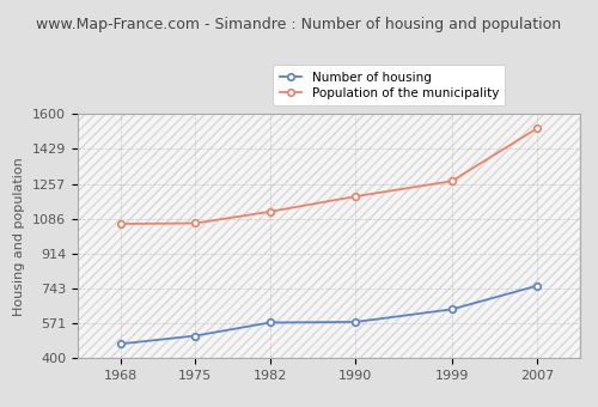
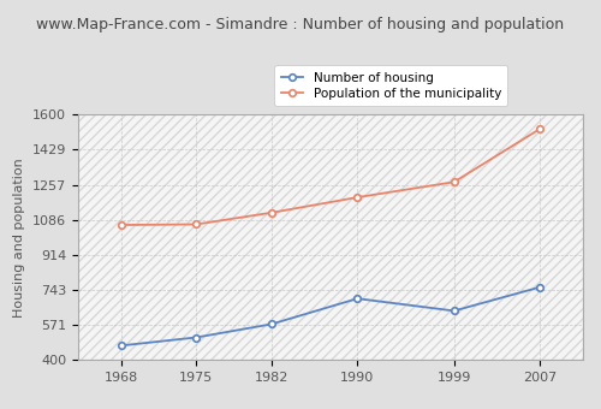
Number of housing/1990: 580 -> 700
